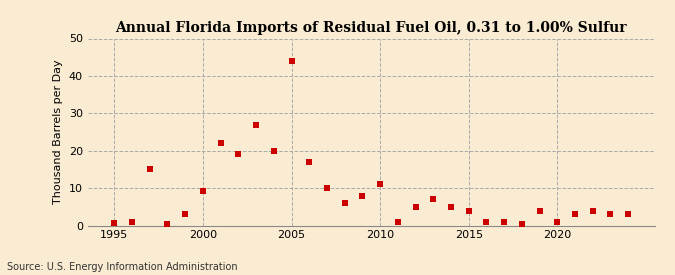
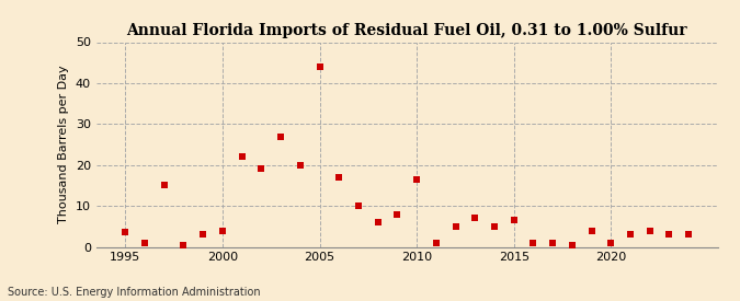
1995: 0.8 -> 3.5
2000: 9.2 -> 4.0
2010: 11.0 -> 16.5
2015: 4.0 -> 6.5
